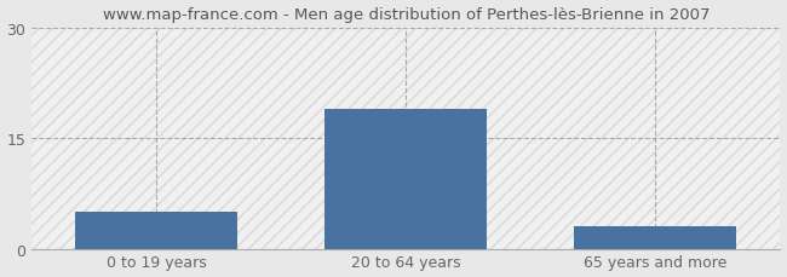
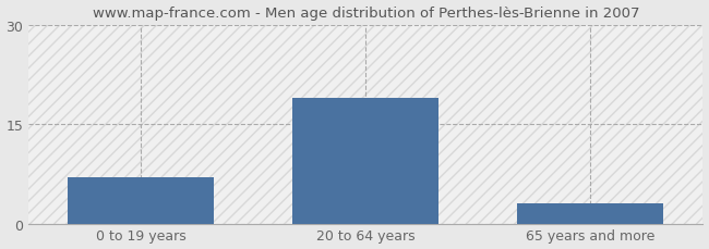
0 to 19 years: 5 -> 7
